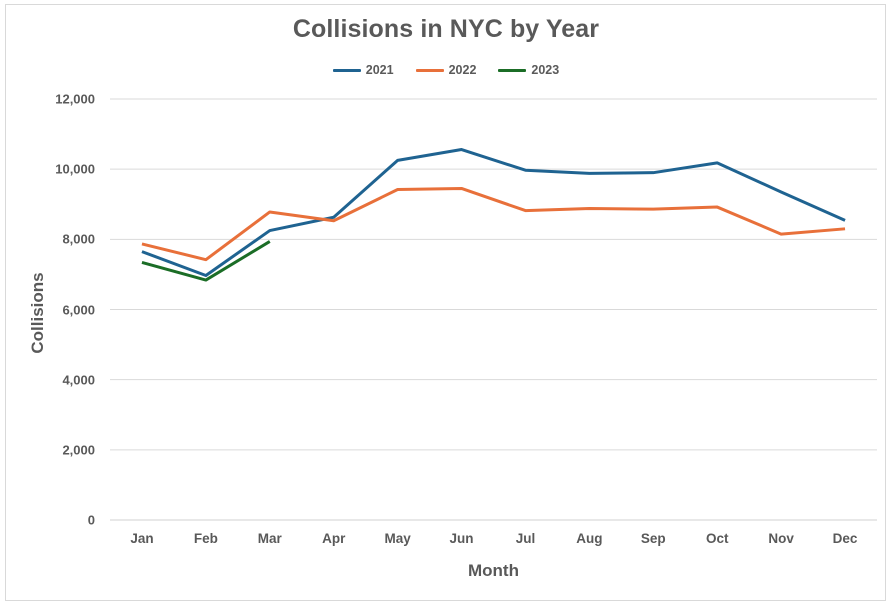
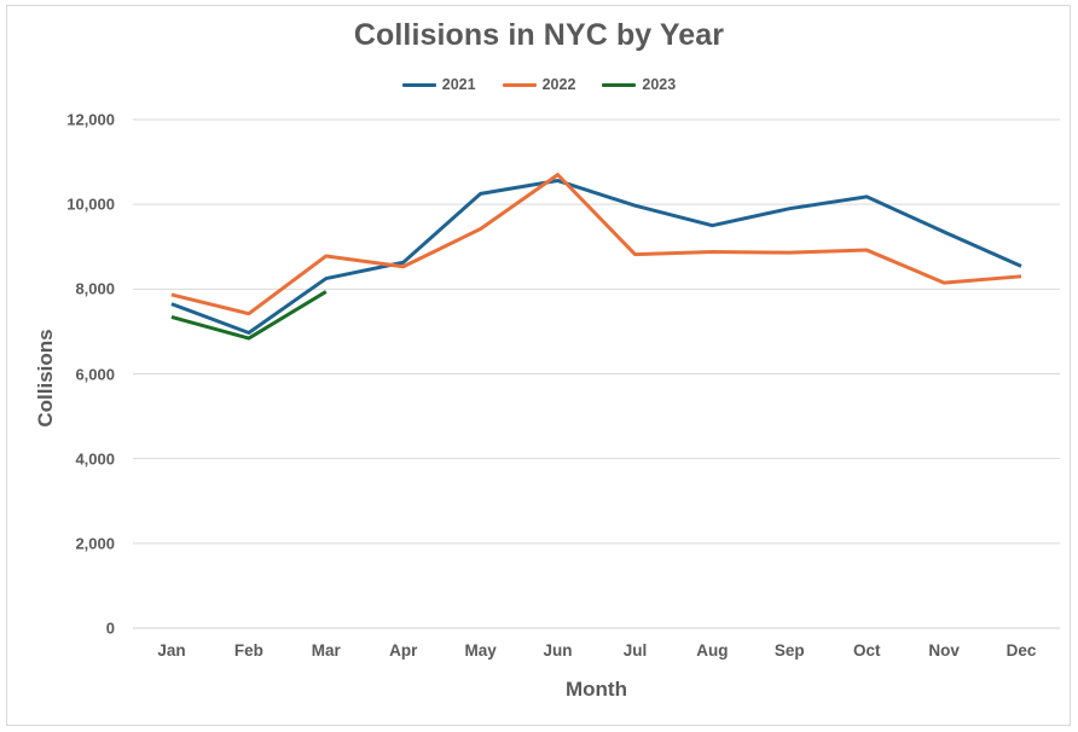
2022/Jun: 9400 -> 10700
2021/Aug: 9900 -> 9500
